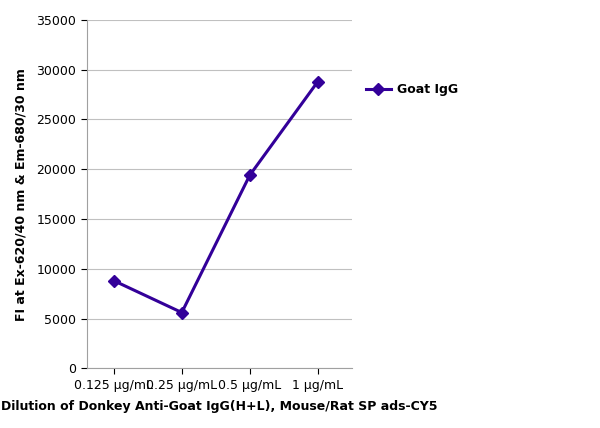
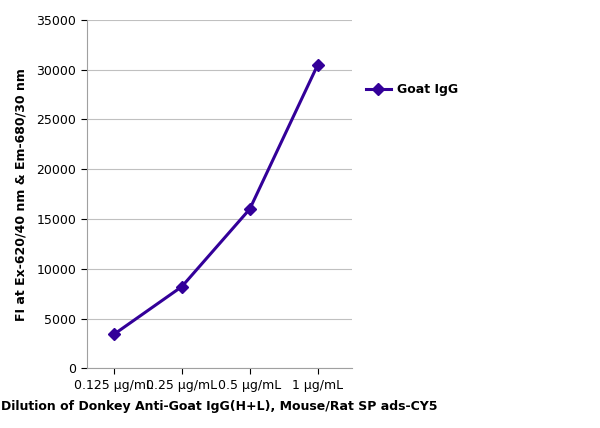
0.125 μg/mL: 8800 -> 3400
0.25 μg/mL: 5600 -> 8200
0.5 μg/mL: 19400 -> 16000
1 μg/mL: 28800 -> 30500
